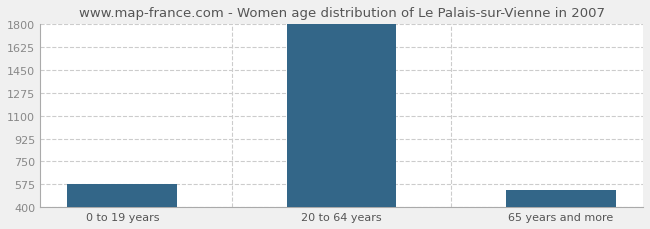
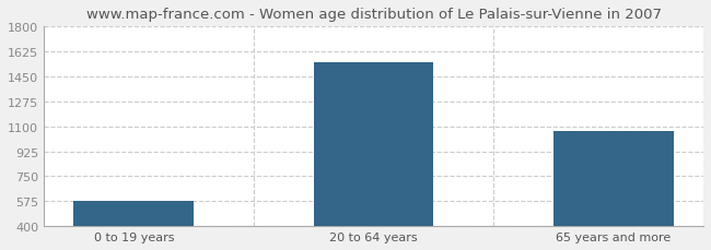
20 to 64 years: 1800 -> 1550
65 years and more: 530 -> 1070
